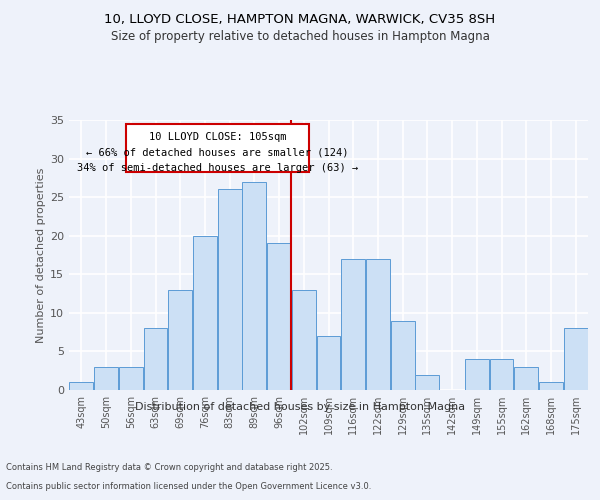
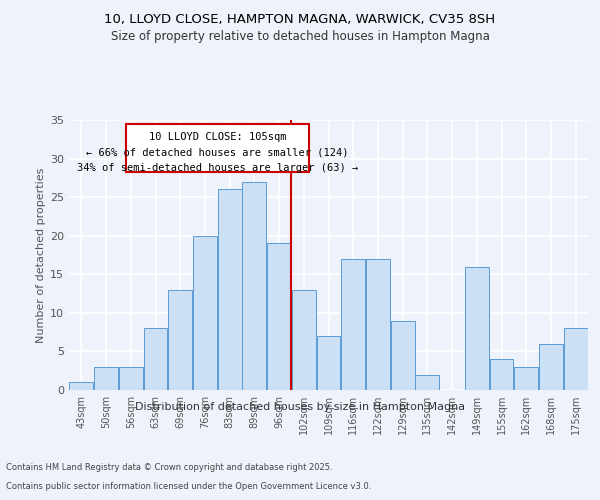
149sqm: 4 -> 16
168sqm: 1 -> 6
